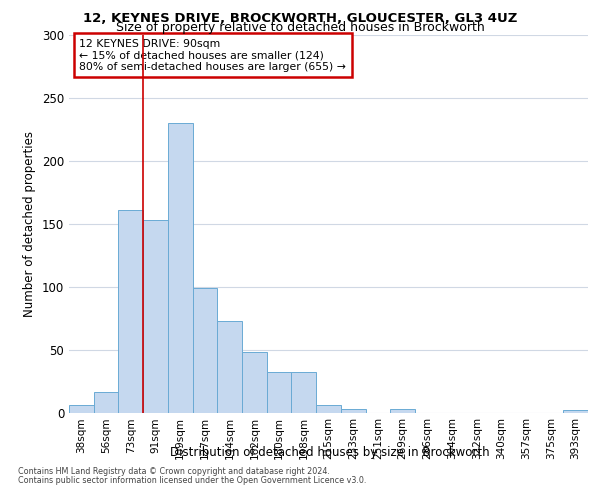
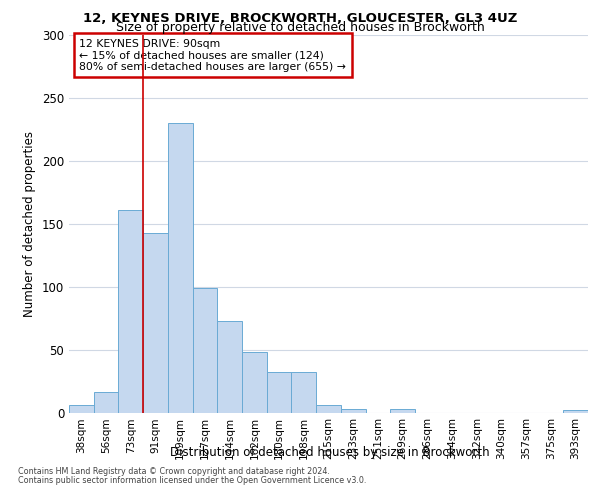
91sqm: 153 -> 143
